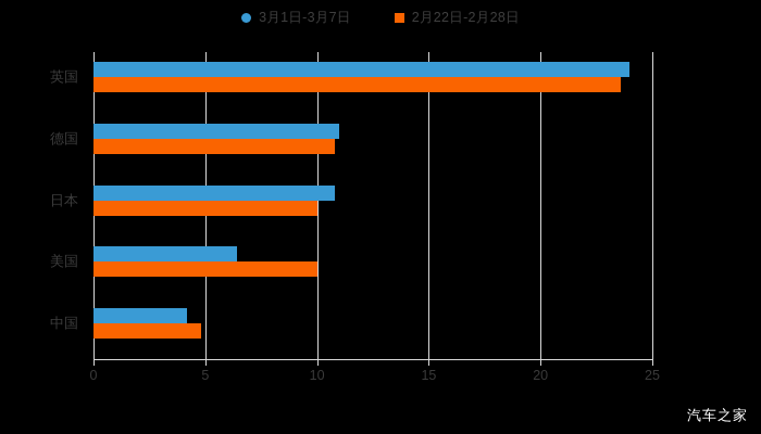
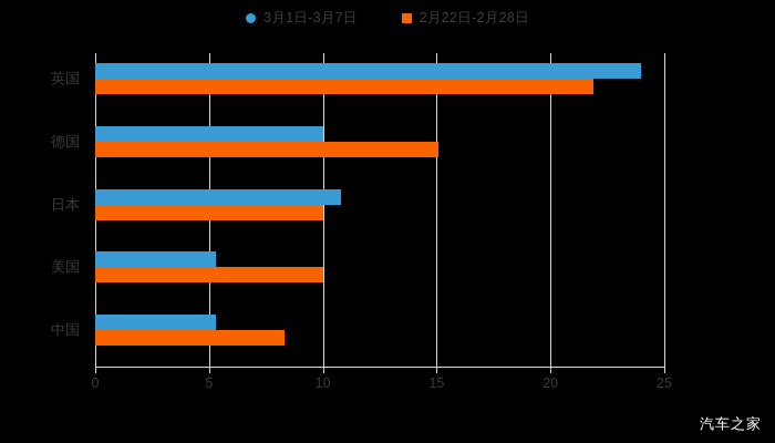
3月1日-3月7日/中国: 4.2 -> 5.3
2月22日-2月28日/中国: 4.8 -> 8.3
3月1日-3月7日/美国: 6.4 -> 5.3
3月1日-3月7日/德国: 11.0 -> 10.0
2月22日-2月28日/德国: 10.8 -> 15.1
2月22日-2月28日/英国: 23.6 -> 21.9
